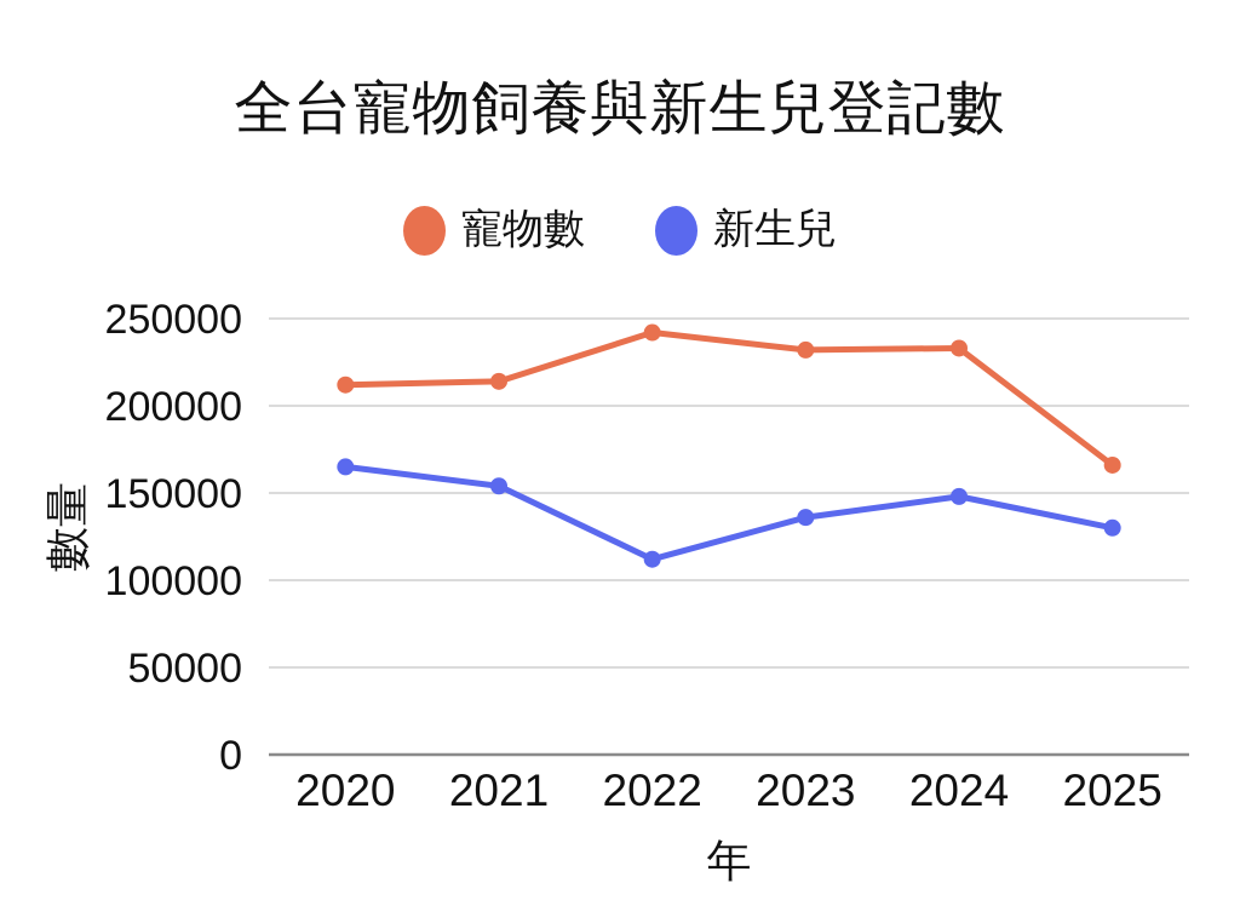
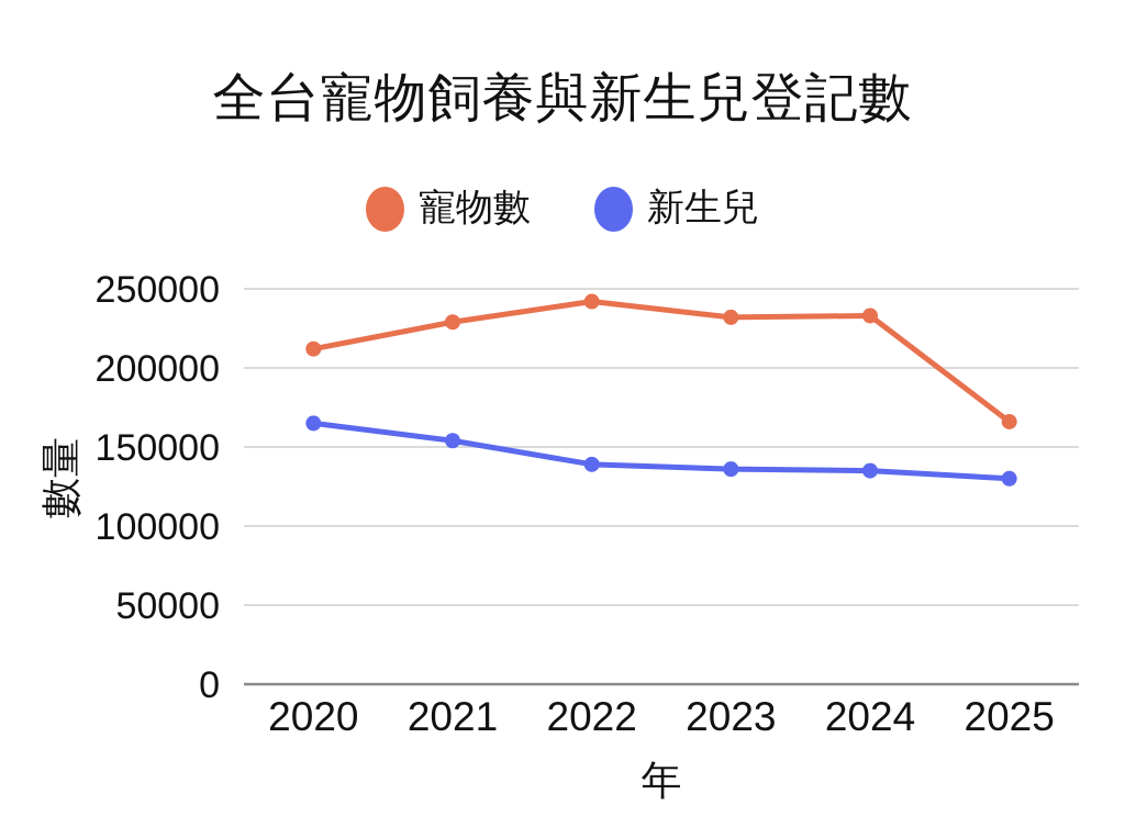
寵物數/2021: 214000 -> 229000
新生兒/2022: 112000 -> 139000
新生兒/2024: 148000 -> 135000
